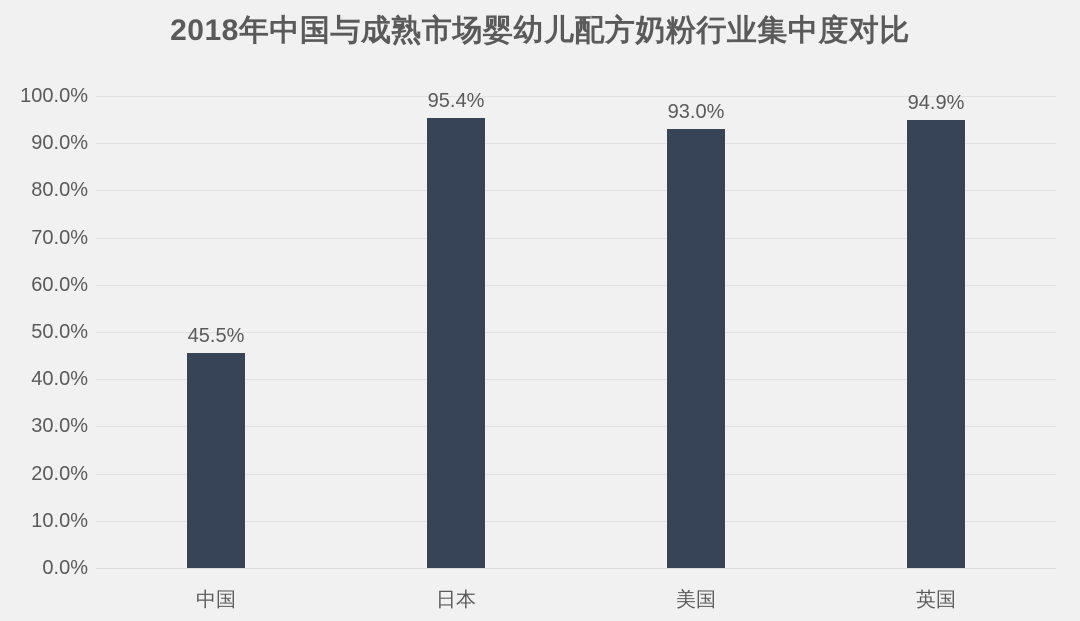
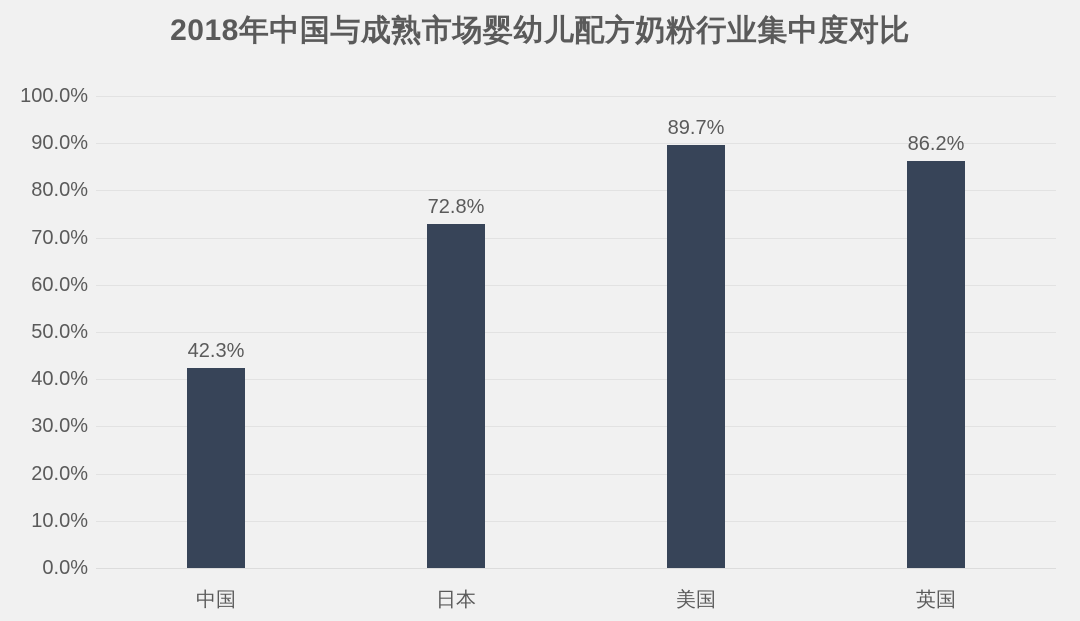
中国: 45.5% -> 42.3%
日本: 95.4% -> 72.8%
美国: 93.0% -> 89.7%
英国: 94.9% -> 86.2%
